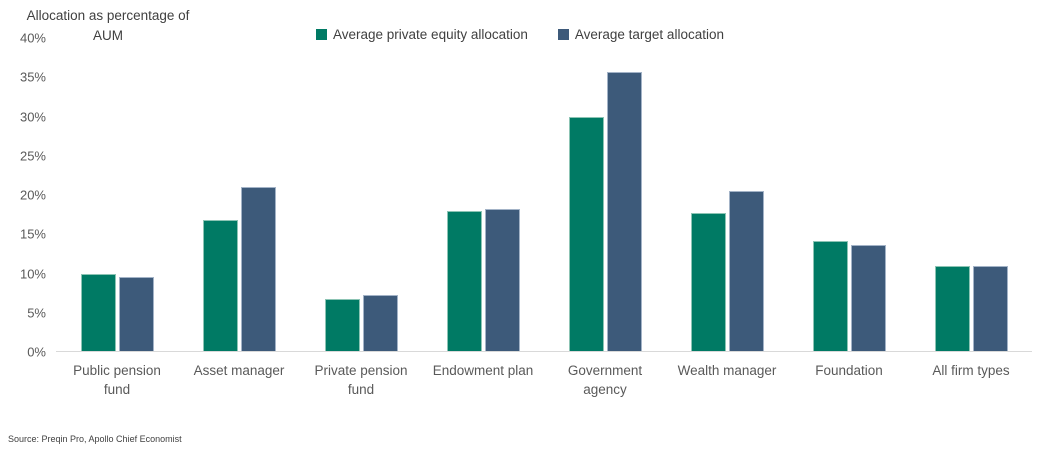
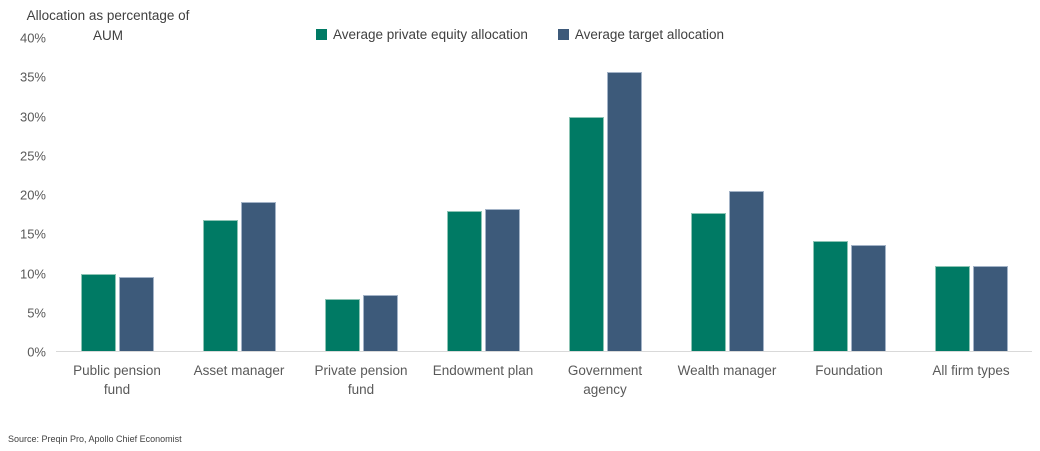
Average target allocation/Asset manager: 21% -> 19%
